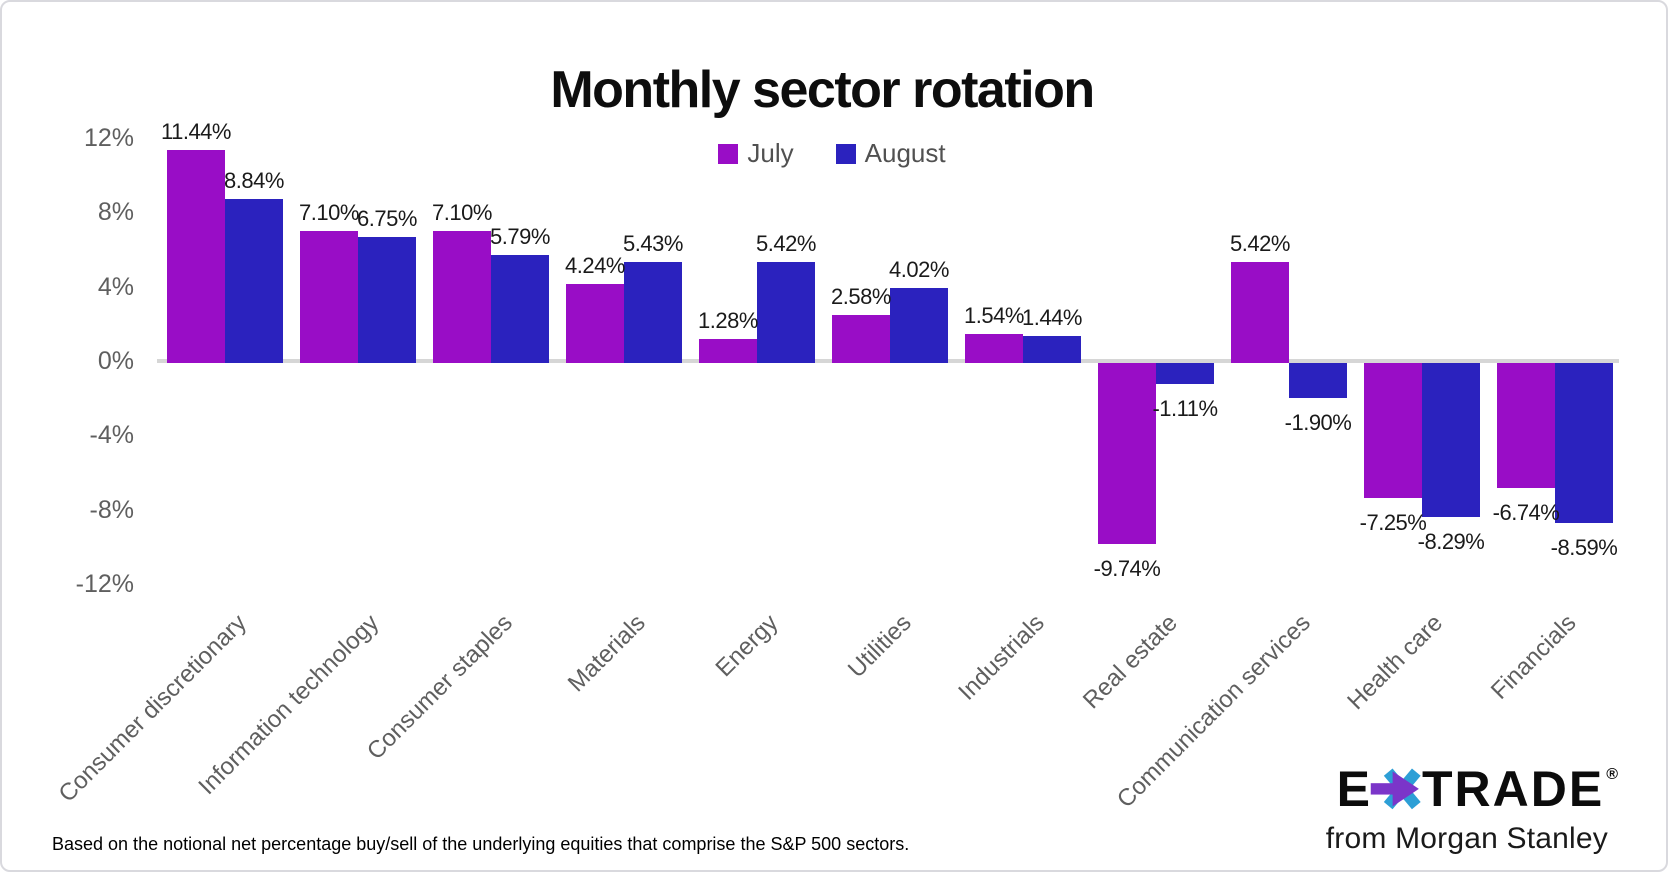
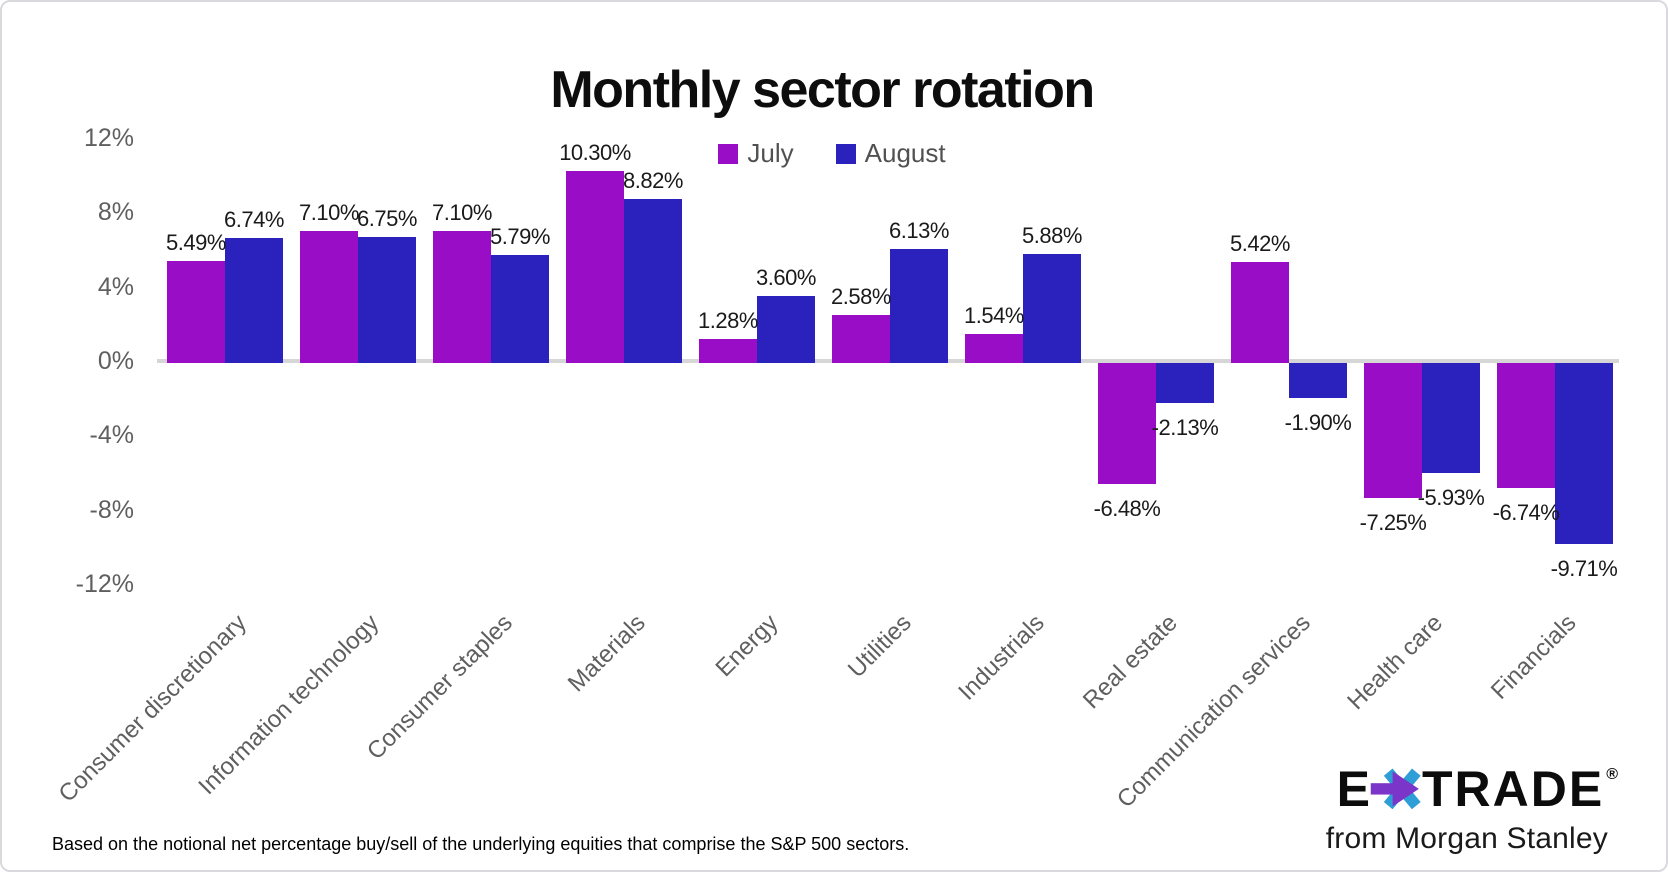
July/Consumer discretionary: 11.44% -> 5.49%
August/Consumer discretionary: 8.84% -> 6.74%
July/Materials: 4.24% -> 10.30%
August/Materials: 5.43% -> 8.82%
August/Energy: 5.42% -> 3.60%
August/Utilities: 4.02% -> 6.13%
August/Industrials: 1.44% -> 5.88%
July/Real estate: -9.74% -> -6.48%
August/Real estate: -1.11% -> -2.13%
August/Health care: -8.29% -> -5.93%
August/Financials: -8.59% -> -9.71%
